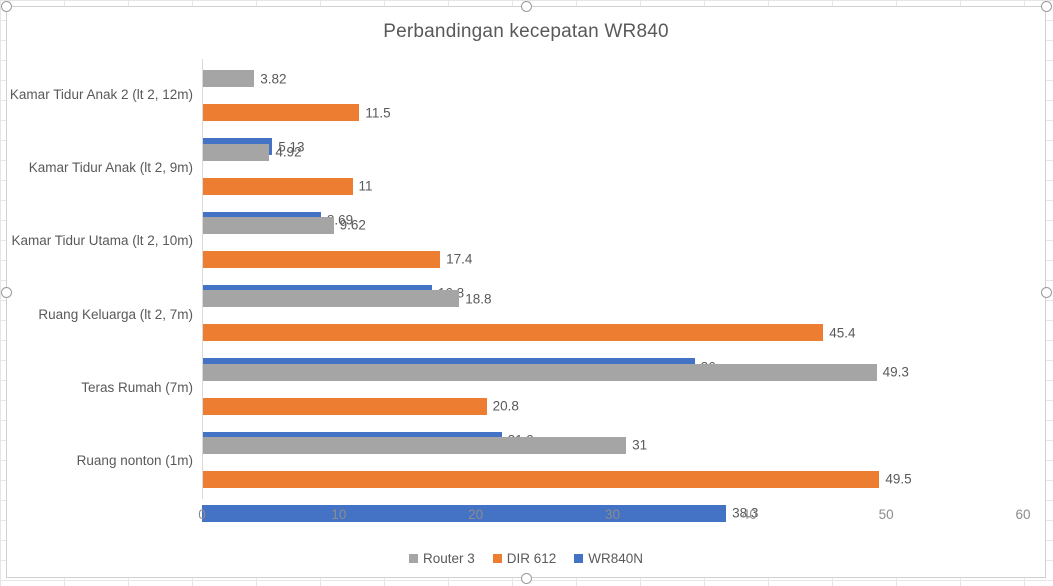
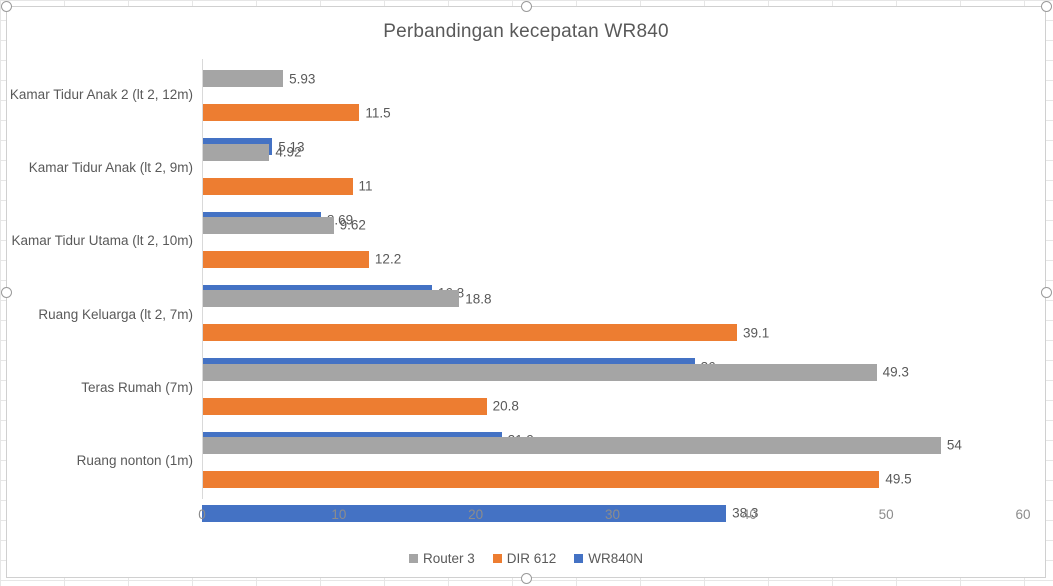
Router 3/Kamar Tidur Anak 2 (lt 2, 12m): 3.82 -> 5.93
DIR 612/Kamar Tidur Utama (lt 2, 10m): 17.4 -> 12.2
DIR 612/Ruang Keluarga (lt 2, 7m): 45.4 -> 39.1
Router 3/Ruang nonton (1m): 31 -> 54
